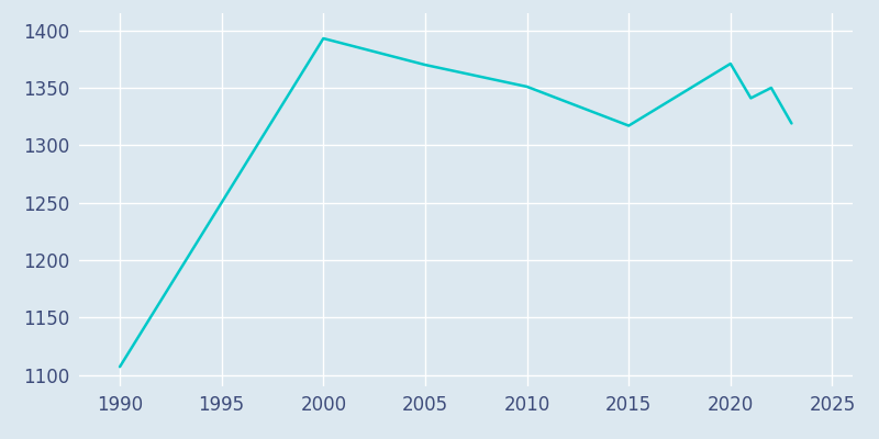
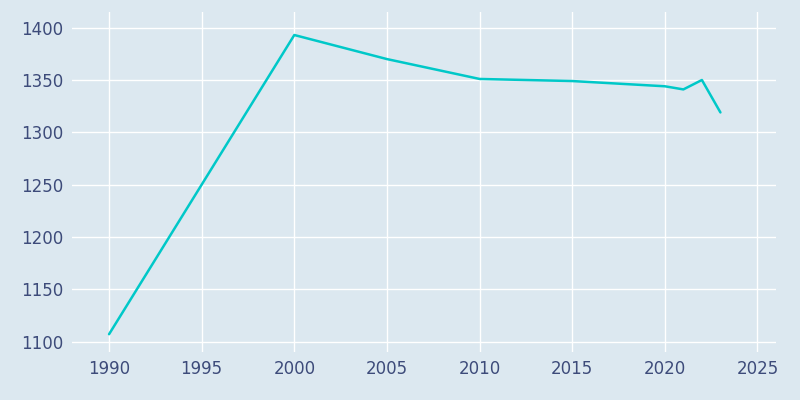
2015: 1317 -> 1349
2020: 1371 -> 1344
